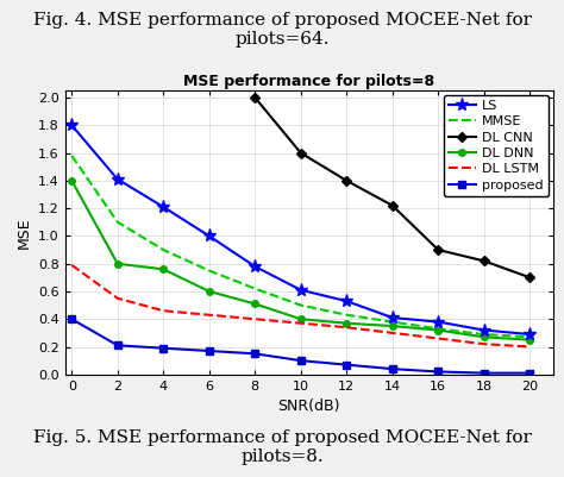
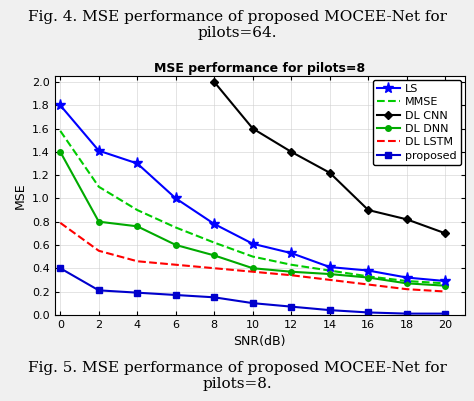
LS/4: 1.21 -> 1.30
